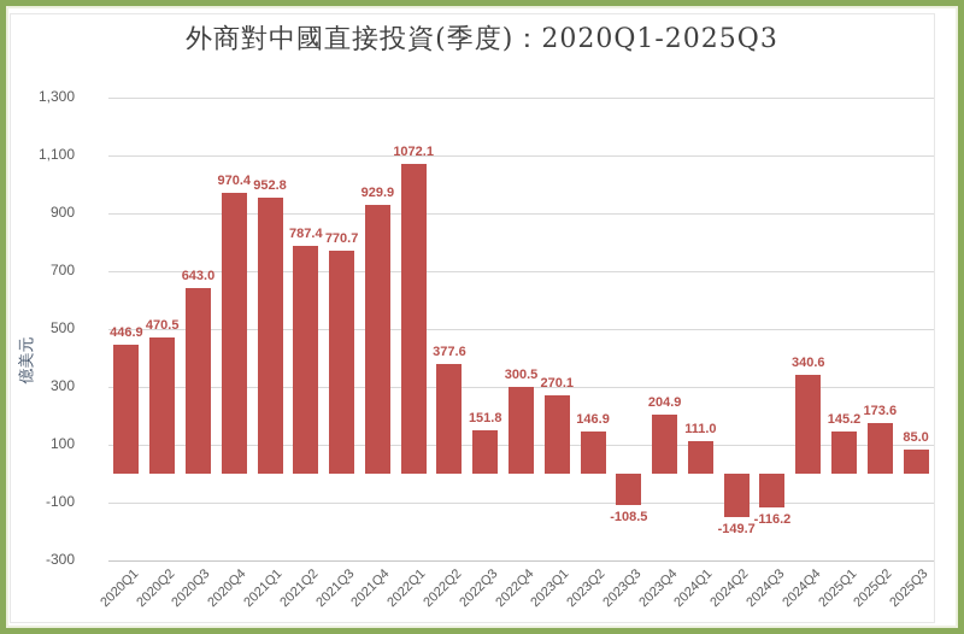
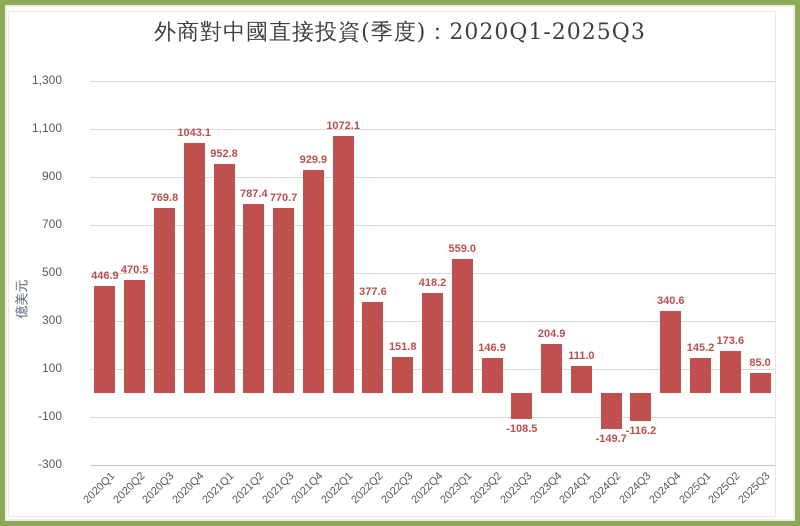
2020Q3: 643.0 -> 769.8
2020Q4: 970.4 -> 1043.1
2022Q4: 300.5 -> 418.2
2023Q1: 270.1 -> 559.0
